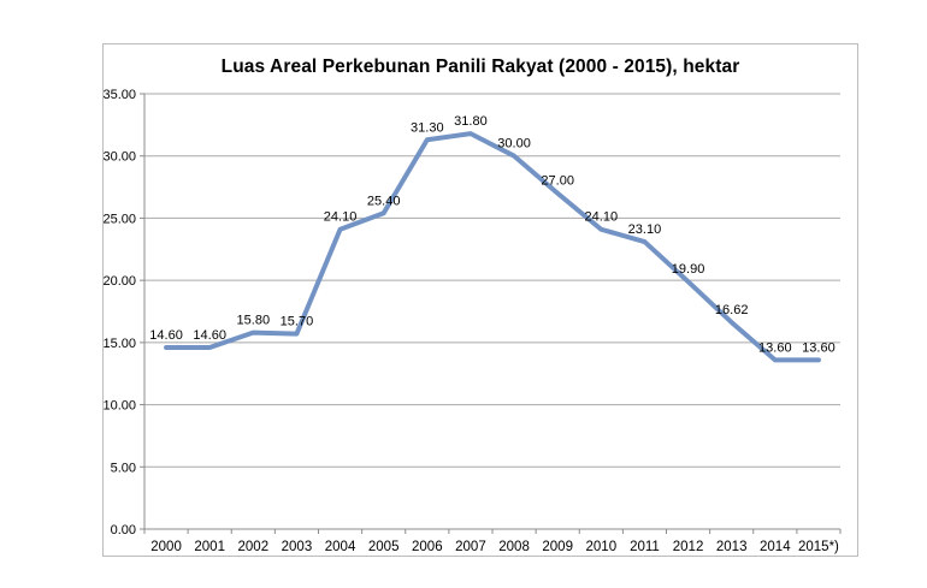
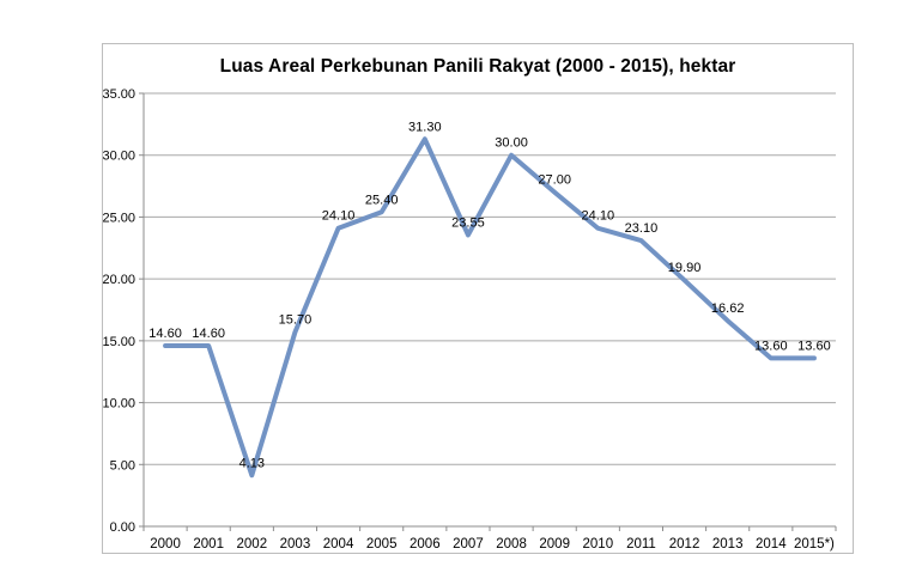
2002: 15.80 -> 4.13
2007: 31.80 -> 23.55
